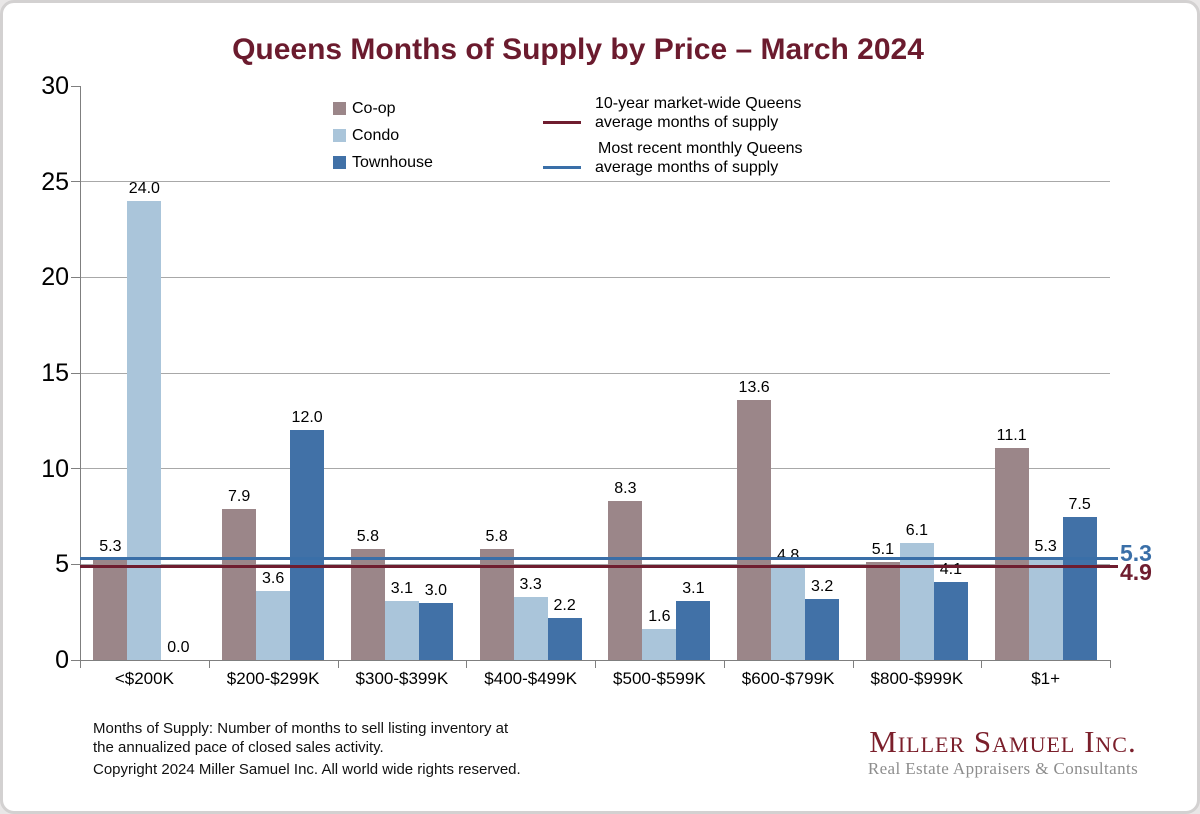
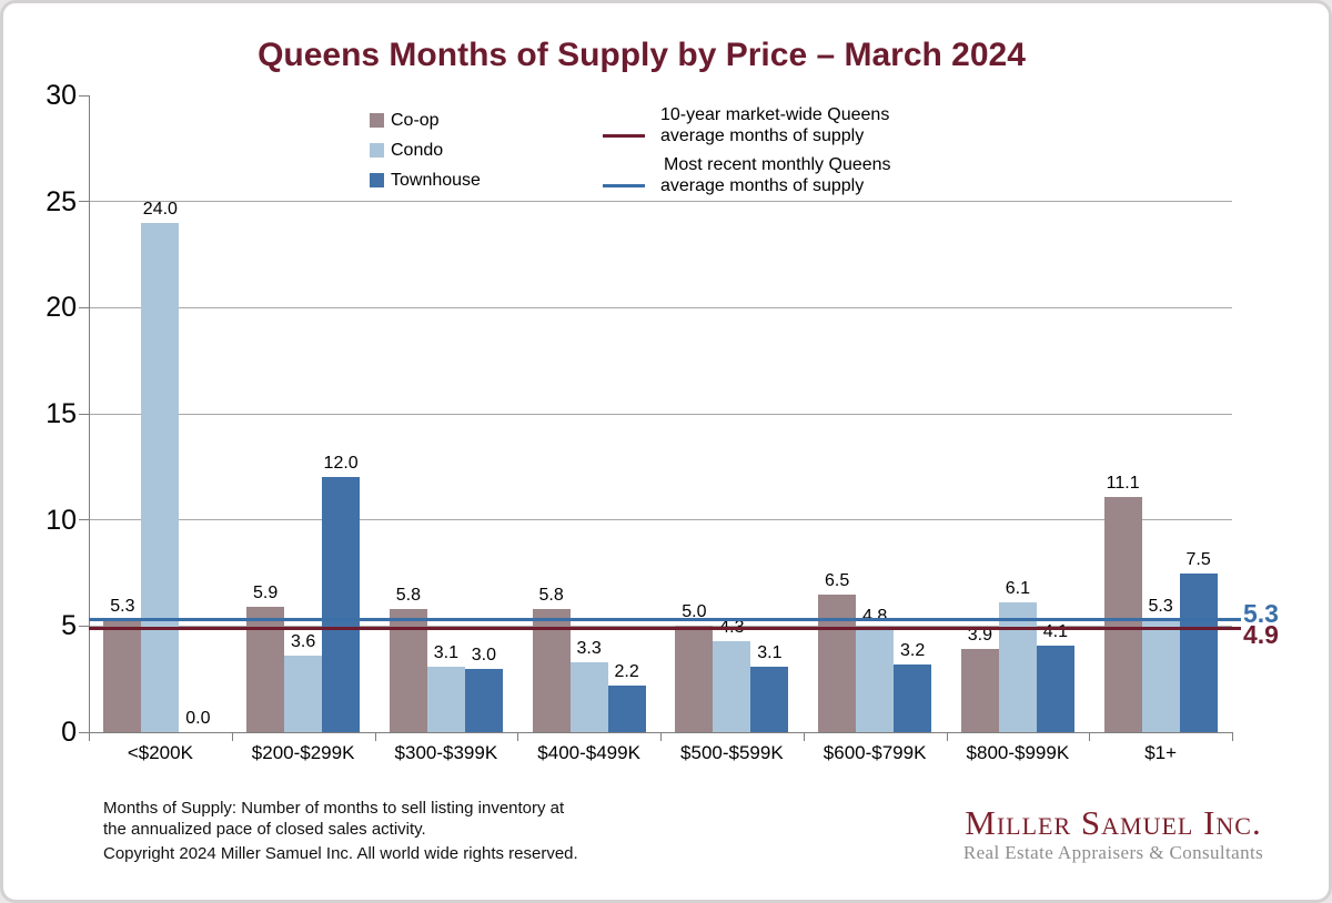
Co-op/$200-$299K: 7.9 -> 5.9
Co-op/$500-$599K: 8.3 -> 5.0
Condo/$500-$599K: 1.6 -> 4.3
Co-op/$600-$799K: 13.6 -> 6.5
Co-op/$800-$999K: 5.1 -> 3.9
